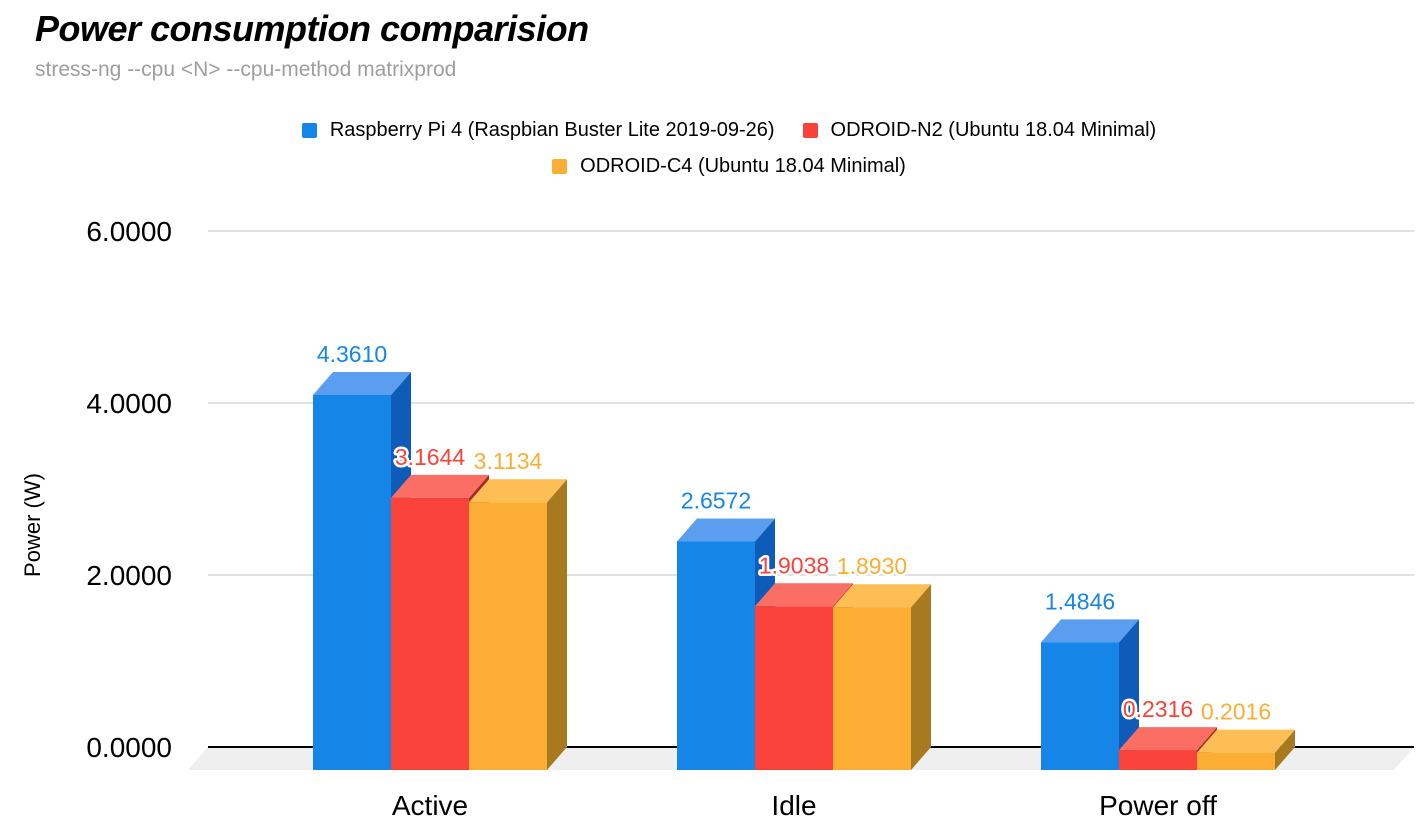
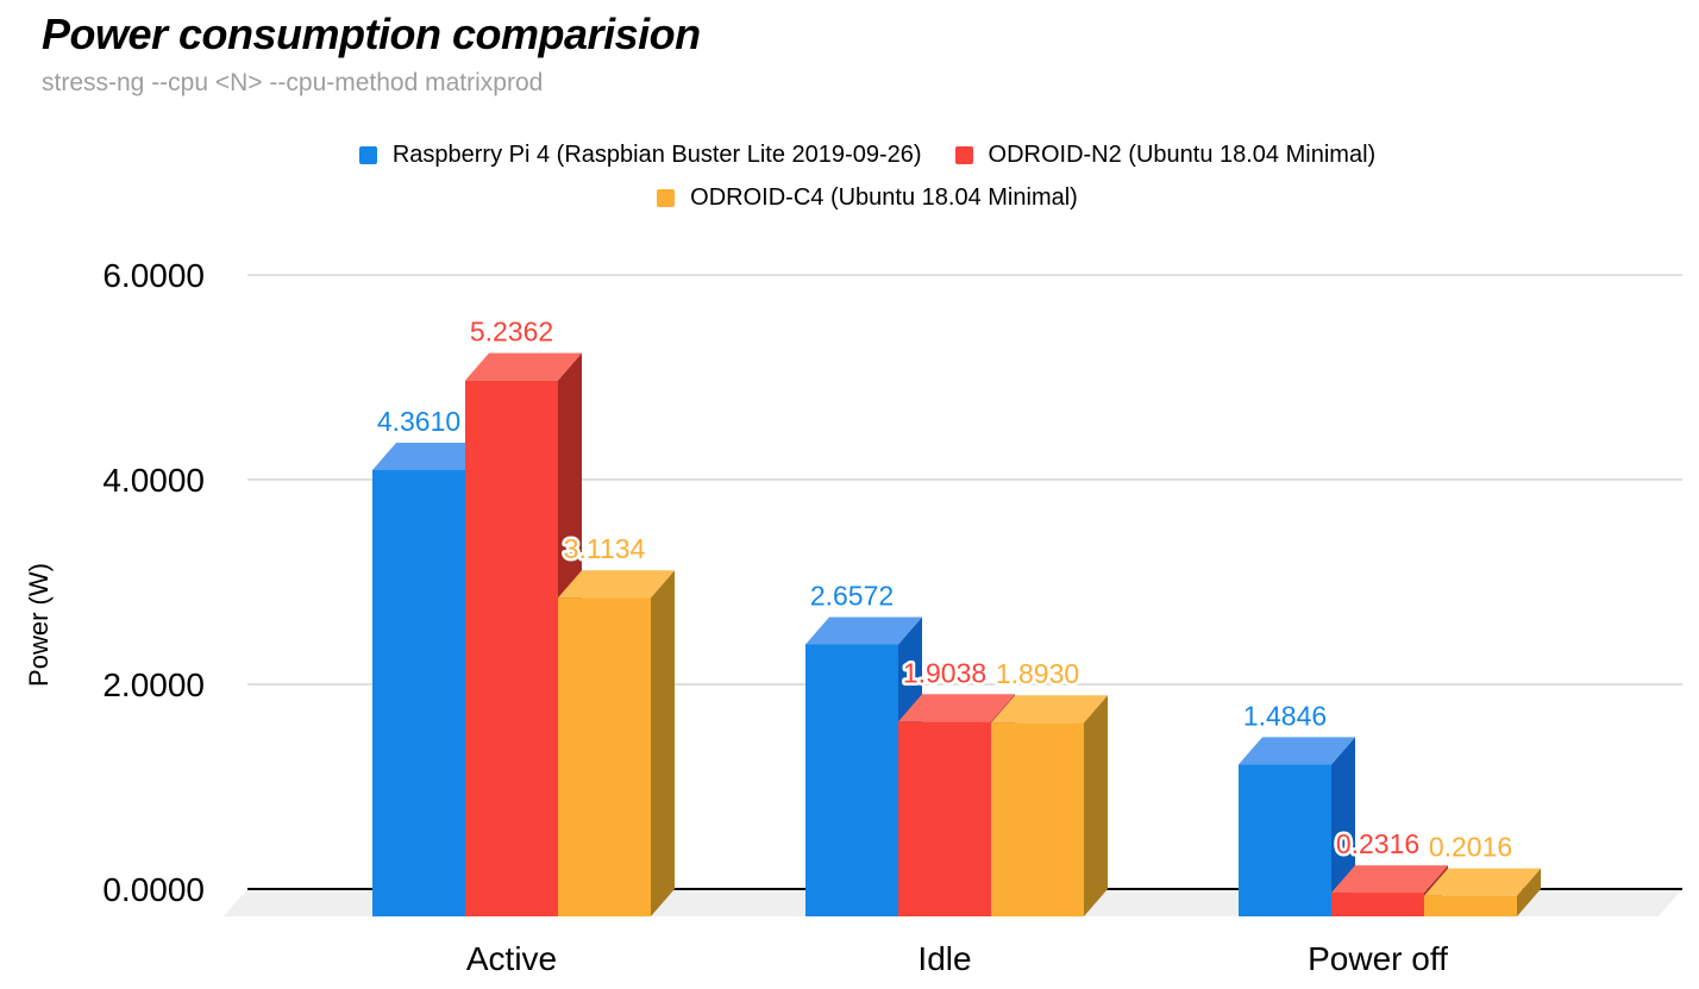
ODROID-N2 (Ubuntu 18.04 Minimal)/Active: 3.1644 -> 5.2362
